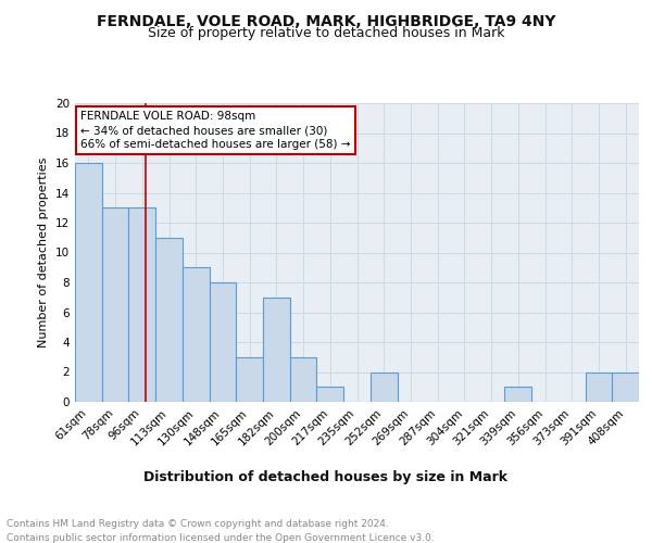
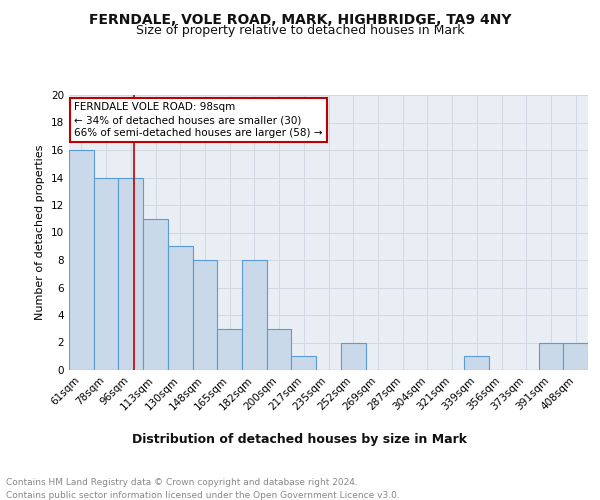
78sqm: 13 -> 14
96sqm: 13 -> 14
182sqm: 7 -> 8
